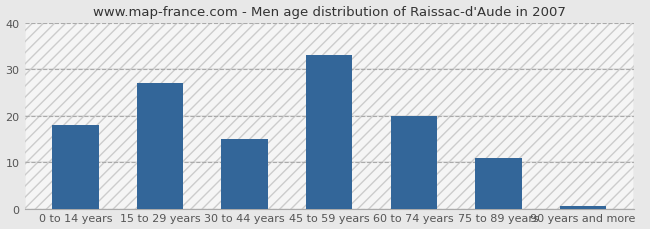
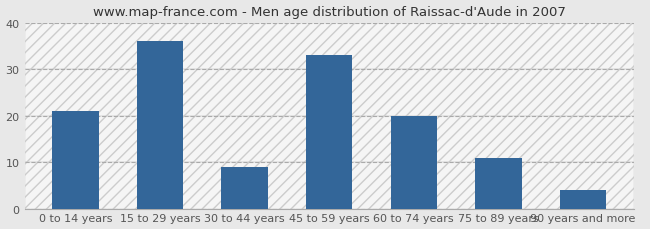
0 to 14 years: 18.0 -> 21.0
15 to 29 years: 27.0 -> 36.0
30 to 44 years: 15.0 -> 9.0
90 years and more: 0.5 -> 4.0
